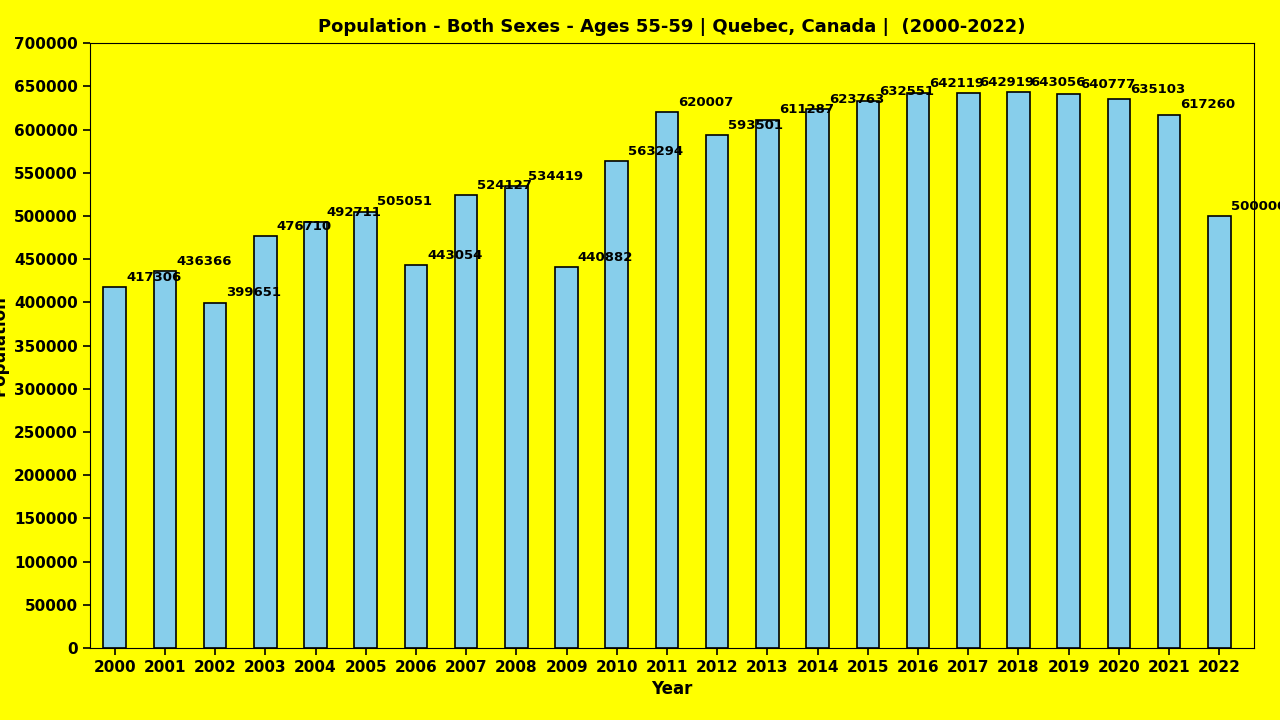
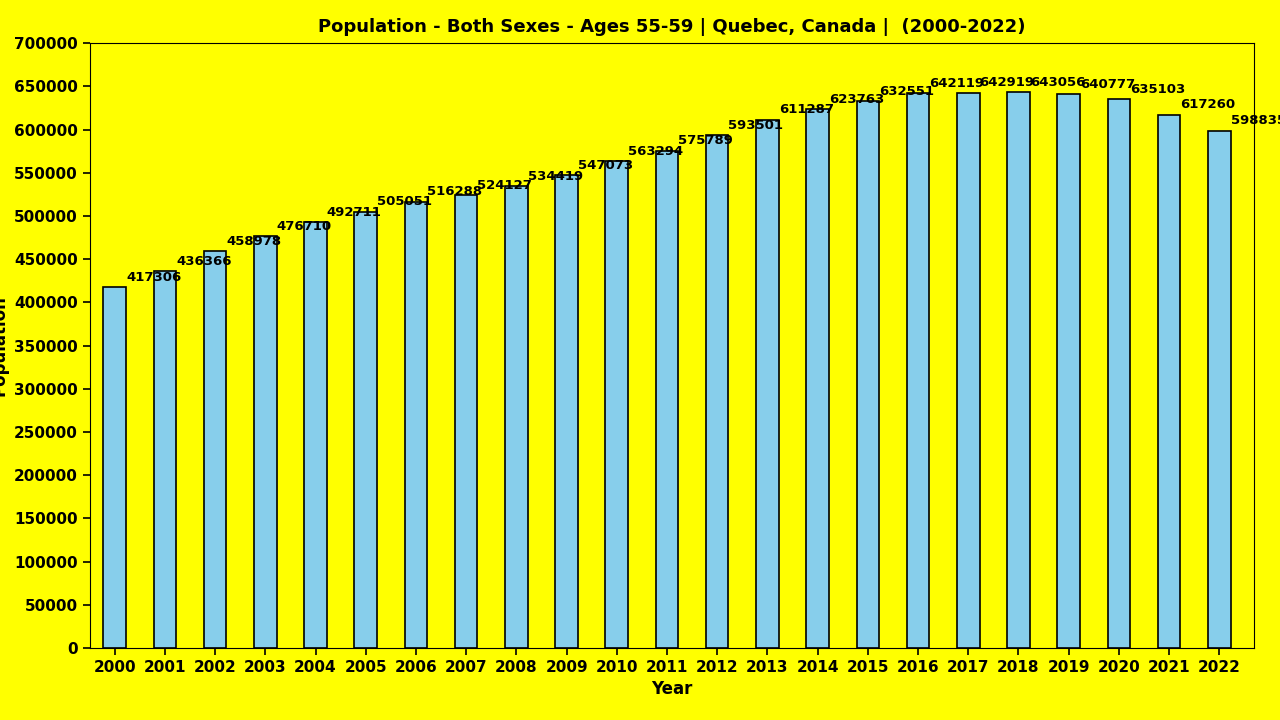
2002: 399651 -> 458978
2006: 443054 -> 516288
2009: 440882 -> 547073
2011: 620007 -> 575789
2022: 500000 -> 599000
